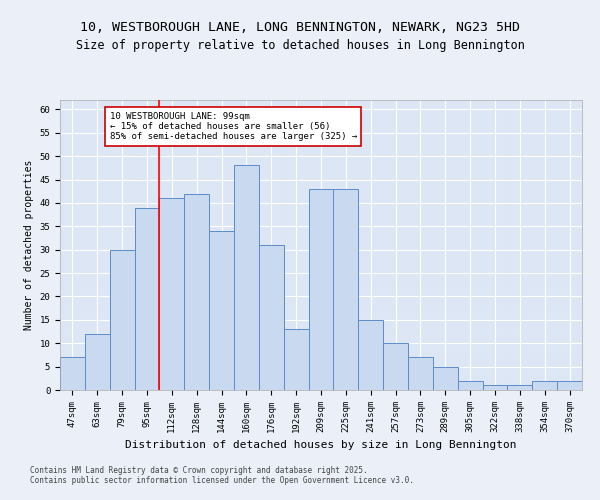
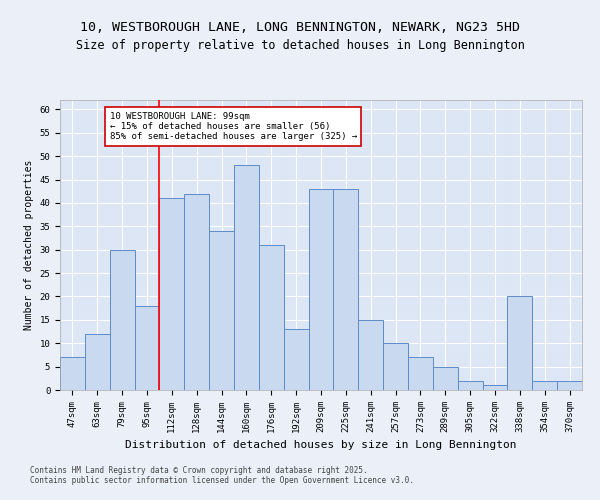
95sqm: 39 -> 18
338sqm: 1 -> 20
